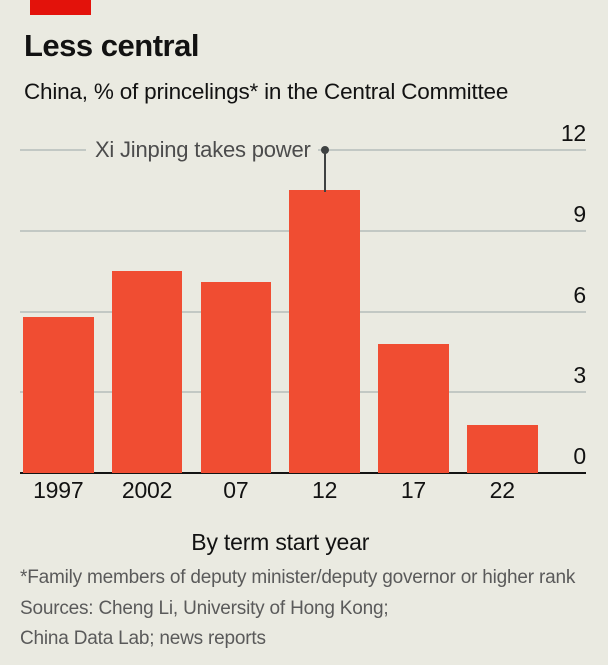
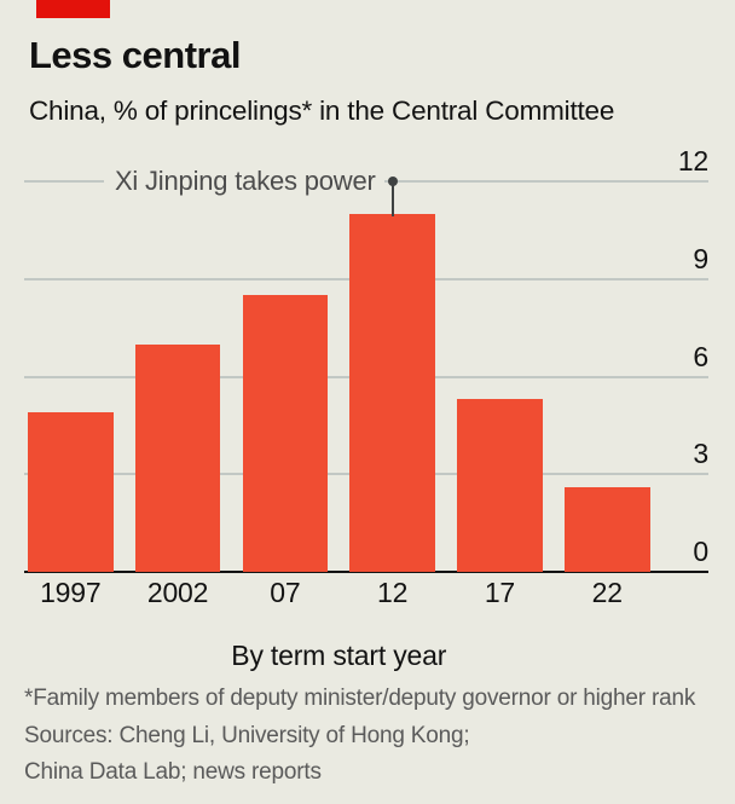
1997: 5.8 -> 4.9
2002: 7.5 -> 7.0
07: 7.1 -> 8.5
12: 10.5 -> 11.0
17: 4.8 -> 5.3
22: 1.8 -> 2.6
